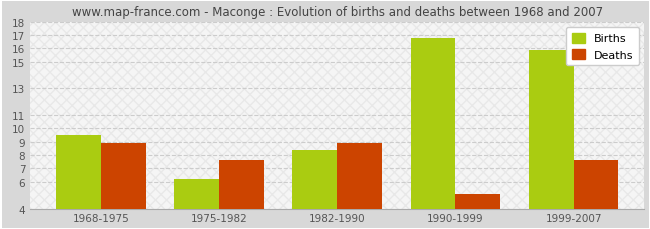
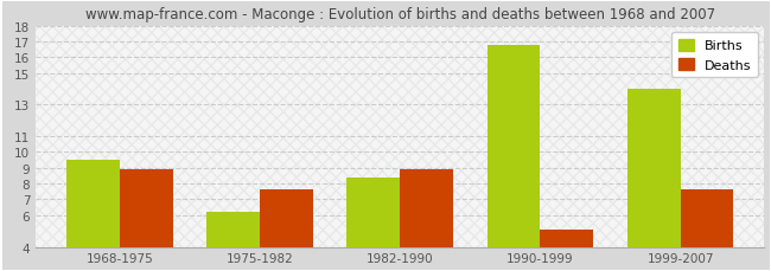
Births/1999-2007: 15.9 -> 14.0
